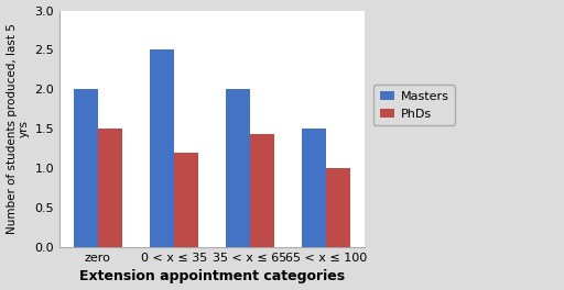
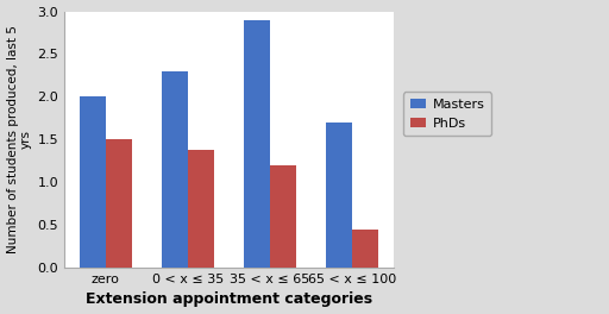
Masters/0 < x ≤ 35: 2.5 -> 2.3
PhDs/0 < x ≤ 35: 1.20 -> 1.38
Masters/35 < x ≤ 65: 2.0 -> 2.9
PhDs/35 < x ≤ 65: 1.44 -> 1.20
Masters/65 < x ≤ 100: 1.5 -> 1.7
PhDs/65 < x ≤ 100: 1.00 -> 0.45
